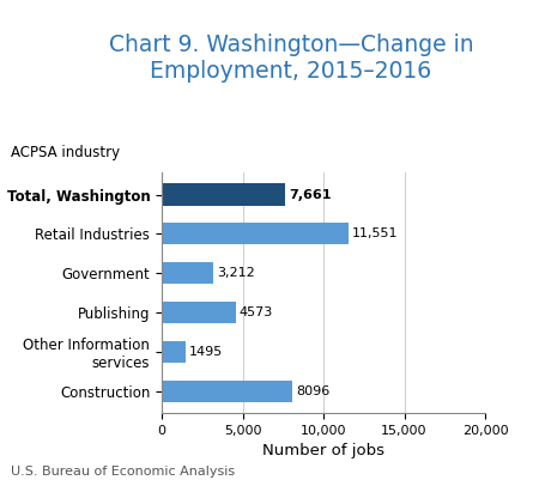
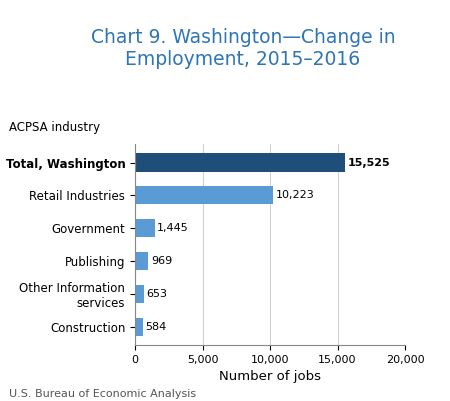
Total, Washington: 7,661 -> 15,525
Retail Industries: 11,551 -> 10,223
Government: 3,212 -> 1,445
Publishing: 4573 -> 969
Other Information services: 1495 -> 653
Construction: 8096 -> 584
